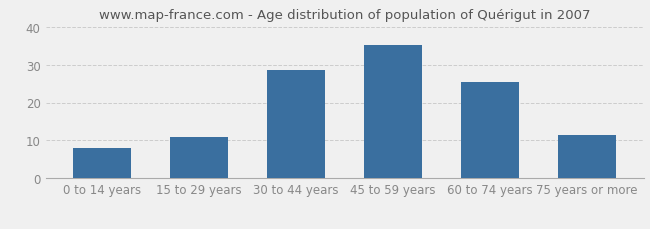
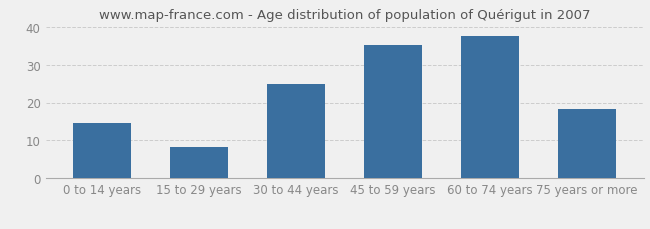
0 to 14 years: 8.0 -> 14.5
15 to 29 years: 11.0 -> 8.2
30 to 44 years: 28.5 -> 25.0
60 to 74 years: 25.5 -> 37.5
75 years or more: 11.5 -> 18.2
